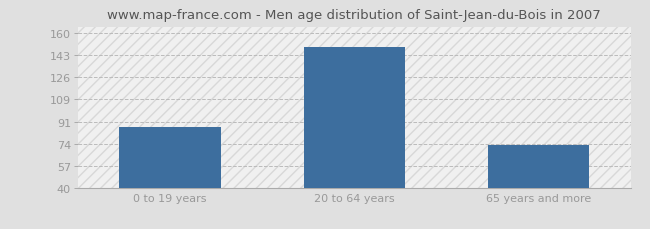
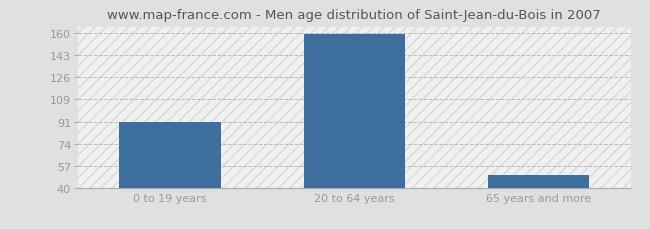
0 to 19 years: 87 -> 91
20 to 64 years: 149 -> 159
65 years and more: 73 -> 50
